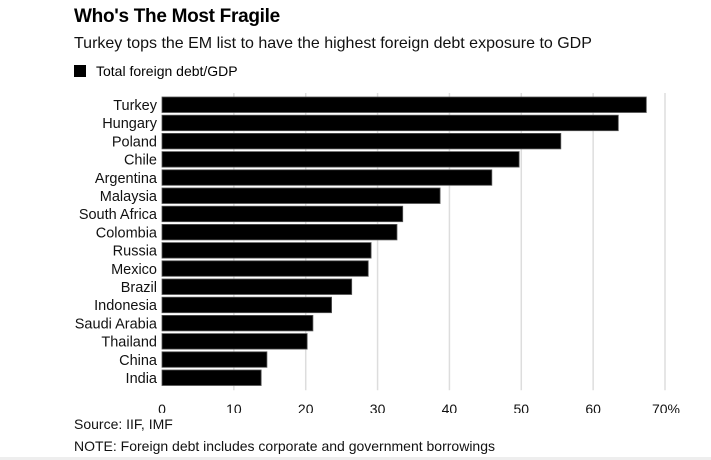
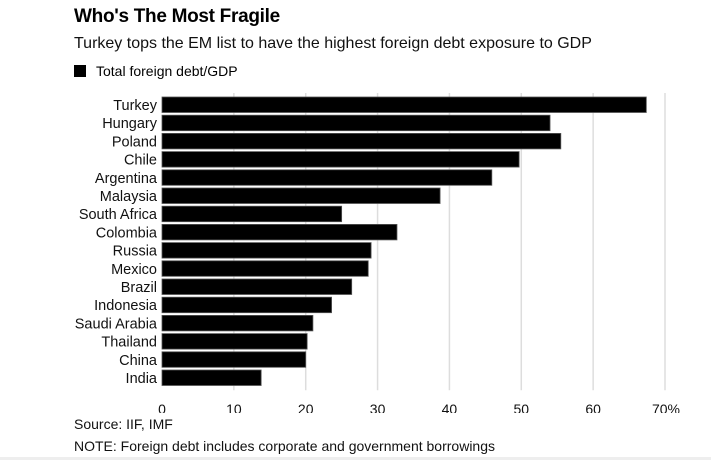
Hungary: 64% -> 54%
South Africa: 34% -> 25%
China: 15% -> 20%
